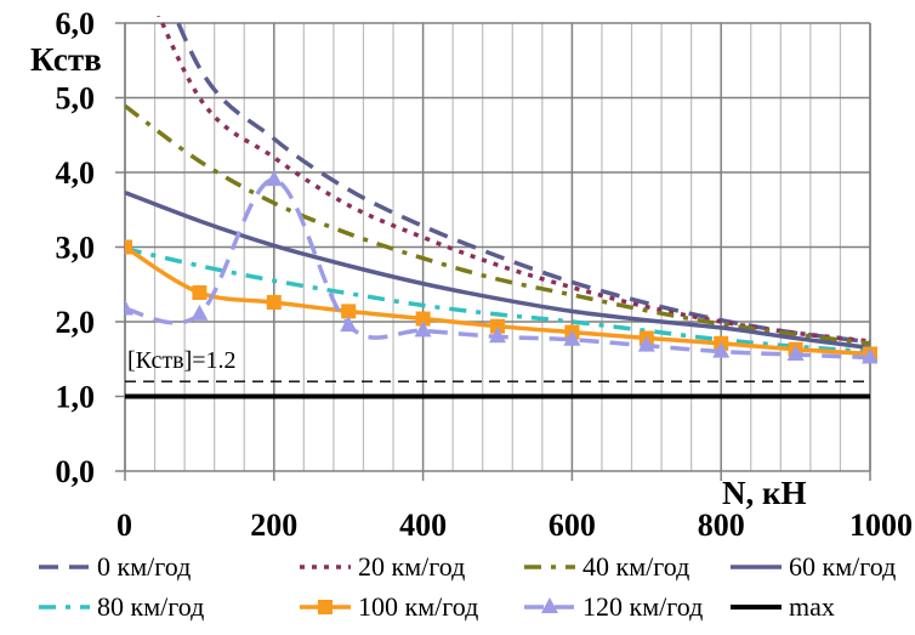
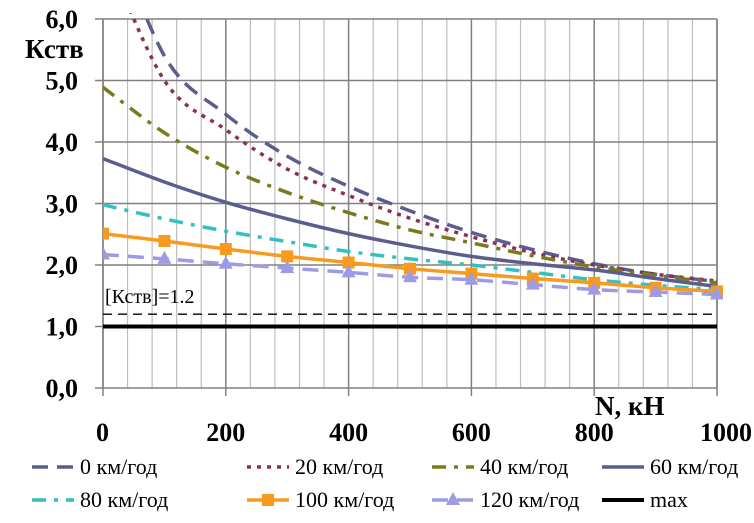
100 км/год/0: 3,0 -> 2,5
120 км/год/200: 3,9 -> 2,0
